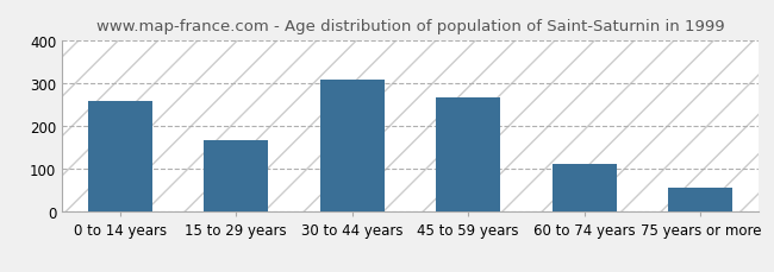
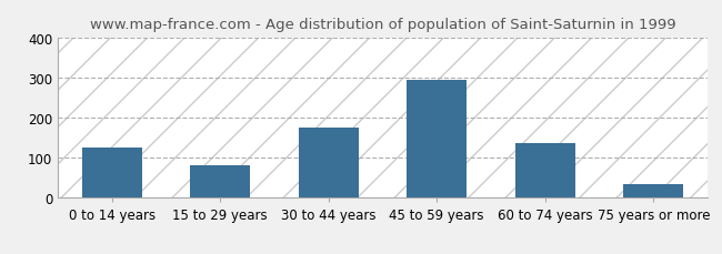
0 to 14 years: 258 -> 125
15 to 29 years: 168 -> 80
30 to 44 years: 308 -> 175
45 to 59 years: 265 -> 295
60 to 74 years: 111 -> 135
75 years or more: 57 -> 35
